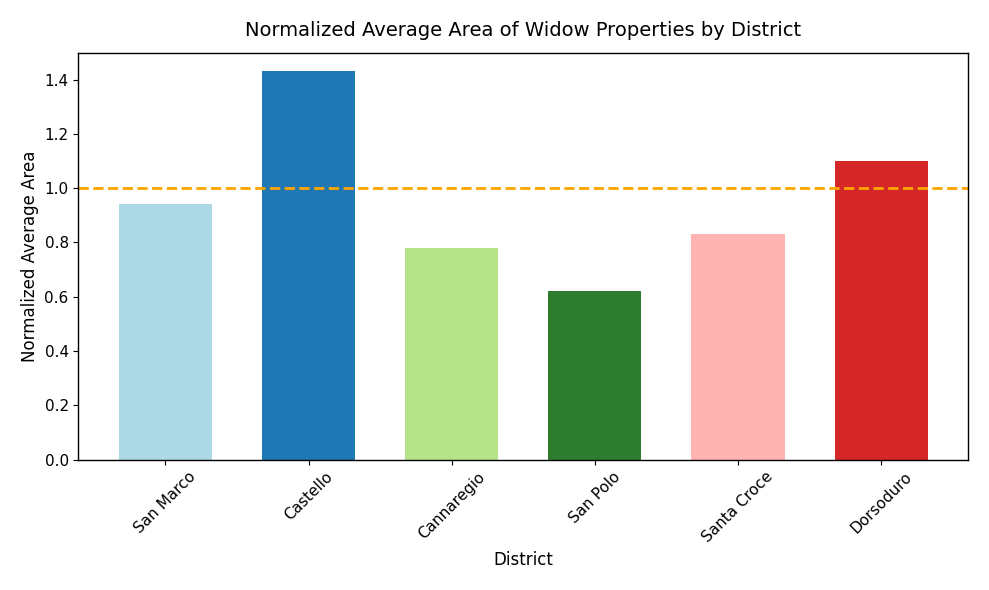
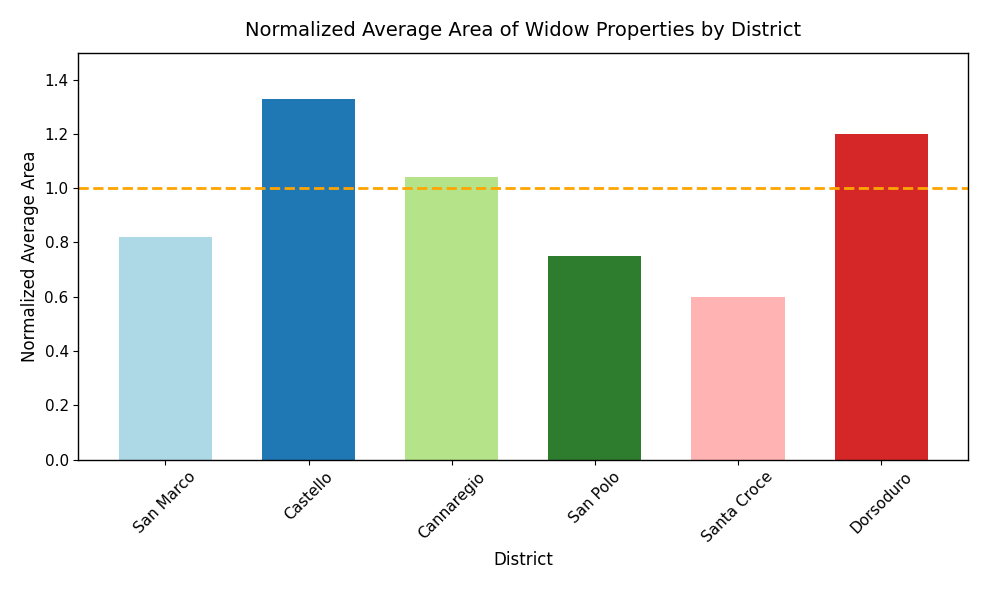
San Marco: 0.94 -> 0.82
Castello: 1.43 -> 1.33
Cannaregio: 0.78 -> 1.04
San Polo: 0.62 -> 0.75
Santa Croce: 0.83 -> 0.60
Dorsoduro: 1.10 -> 1.20
